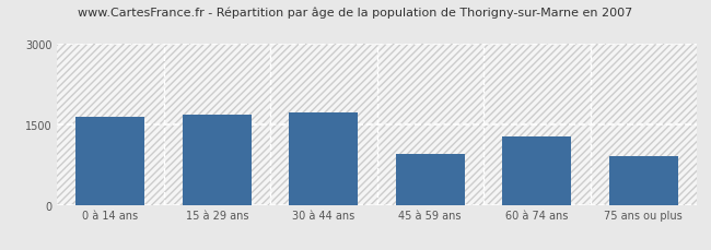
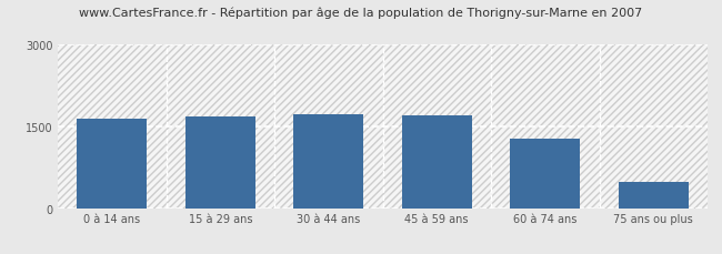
45 à 59 ans: 950 -> 1710
75 ans ou plus: 900 -> 480
